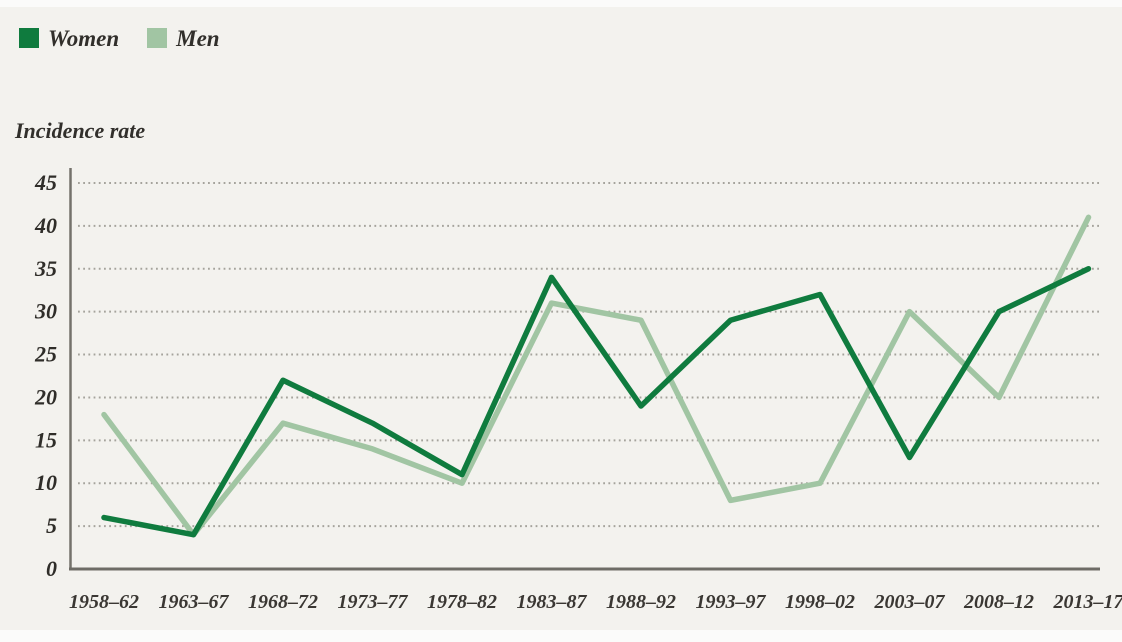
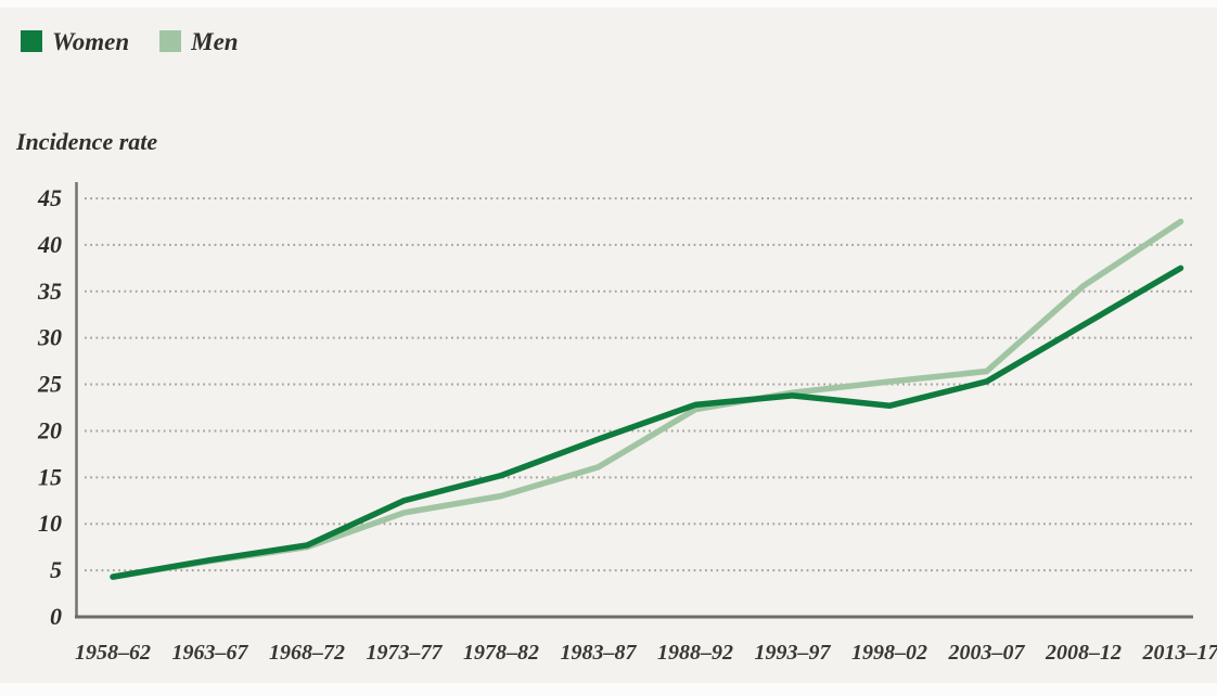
Women/1958–62: 6 -> 4
Men/1958–62: 18 -> 4
Women/1963–67: 4 -> 6
Men/1963–67: 4 -> 6
Women/1968–72: 22 -> 8
Men/1968–72: 17 -> 8
Women/1973–77: 17 -> 12
Men/1973–77: 14 -> 11
Women/1978–82: 11 -> 15
Men/1978–82: 10 -> 13
Women/1983–87: 34 -> 19
Men/1983–87: 31 -> 16
Women/1988–92: 19 -> 23
Men/1988–92: 29 -> 22
Women/1993–97: 29 -> 24
Men/1993–97: 8 -> 24
Women/1998–02: 32 -> 23
Men/1998–02: 10 -> 25
Women/2003–07: 13 -> 25
Men/2003–07: 30 -> 26
Women/2008–12: 30 -> 31
Men/2008–12: 20 -> 36
Women/2013–17: 35 -> 38
Men/2013–17: 41 -> 42
